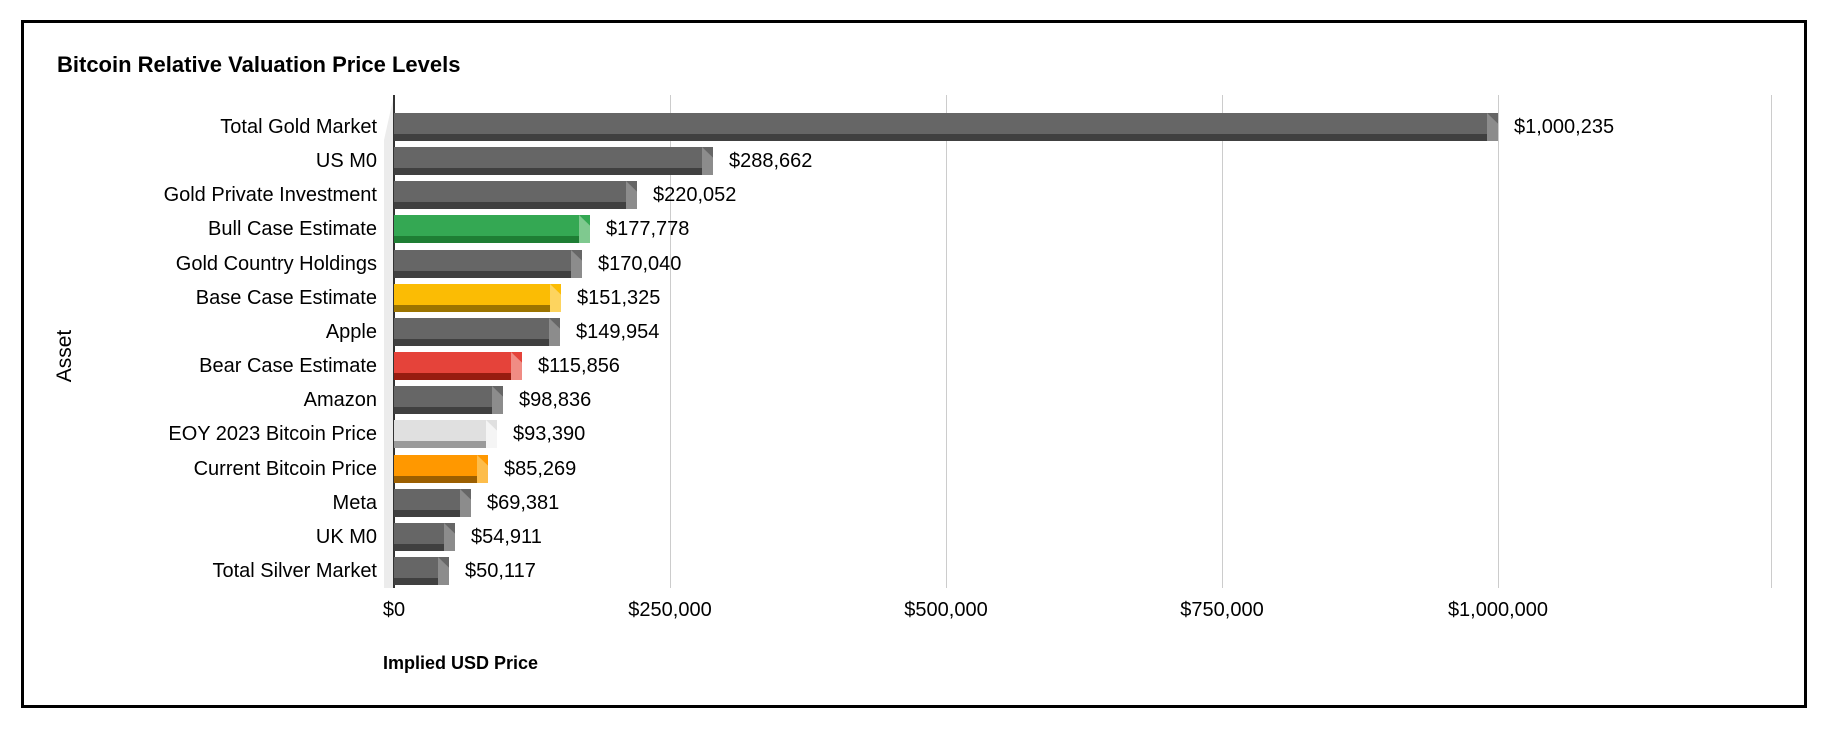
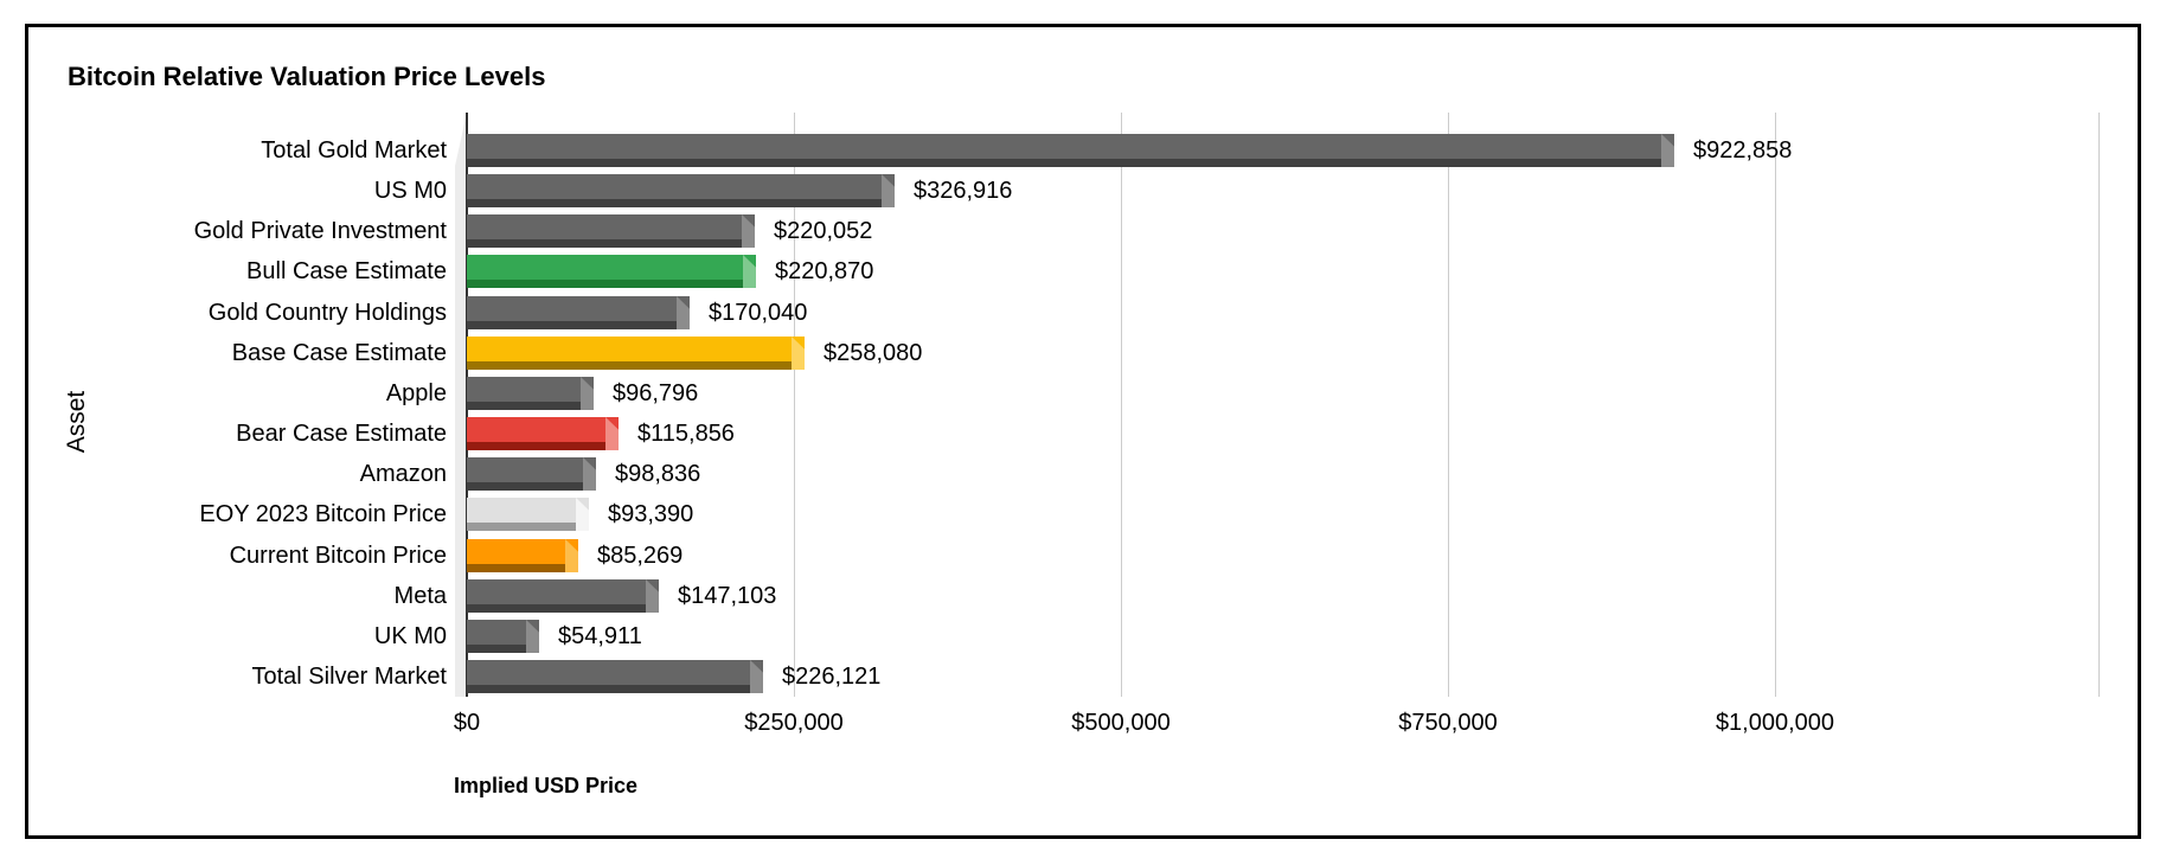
Total Gold Market: $1,000,235 -> $922,858
US M0: $288,662 -> $326,916
Bull Case Estimate: $177,778 -> $220,870
Base Case Estimate: $151,325 -> $258,080
Apple: $149,954 -> $96,796
Meta: $69,381 -> $147,103
Total Silver Market: $50,117 -> $226,121
